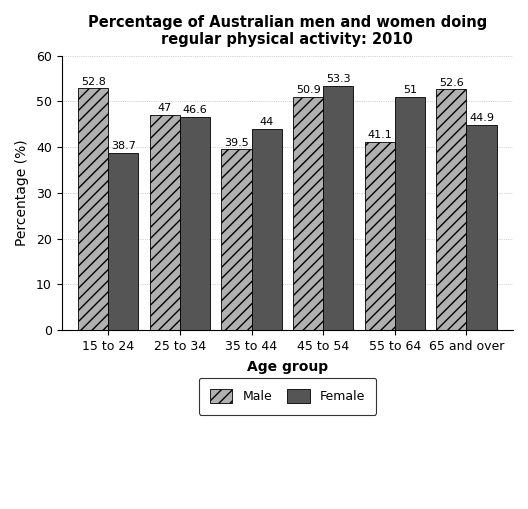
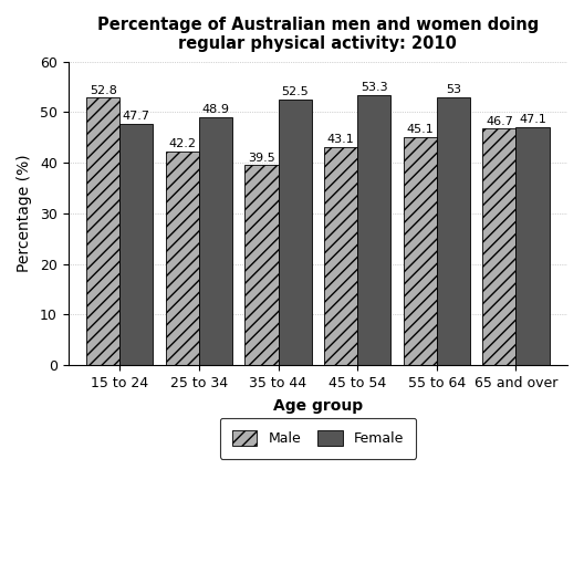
Female/15 to 24: 38.7 -> 47.7
Male/25 to 34: 47 -> 42.2
Female/25 to 34: 46.6 -> 48.9
Female/35 to 44: 44 -> 52.5
Male/45 to 54: 50.9 -> 43.1
Male/55 to 64: 41.1 -> 45.1
Female/55 to 64: 51 -> 53
Male/65 and over: 52.6 -> 46.7
Female/65 and over: 44.9 -> 47.1
